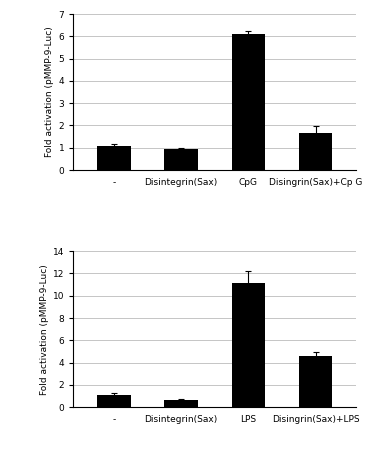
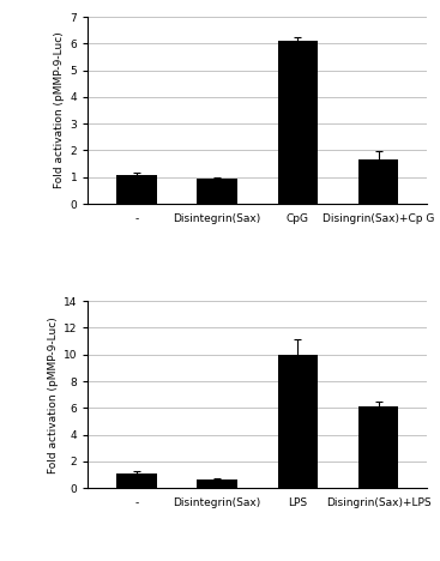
LPS: 11.2 -> 10.0
Disingrin(Sax)+LPS: 4.6 -> 6.1
